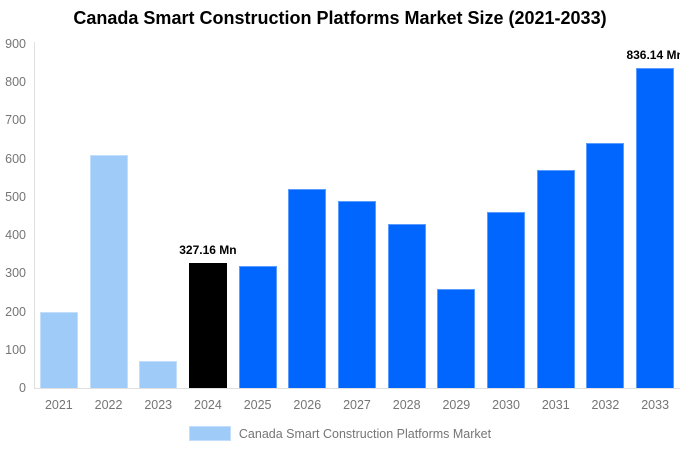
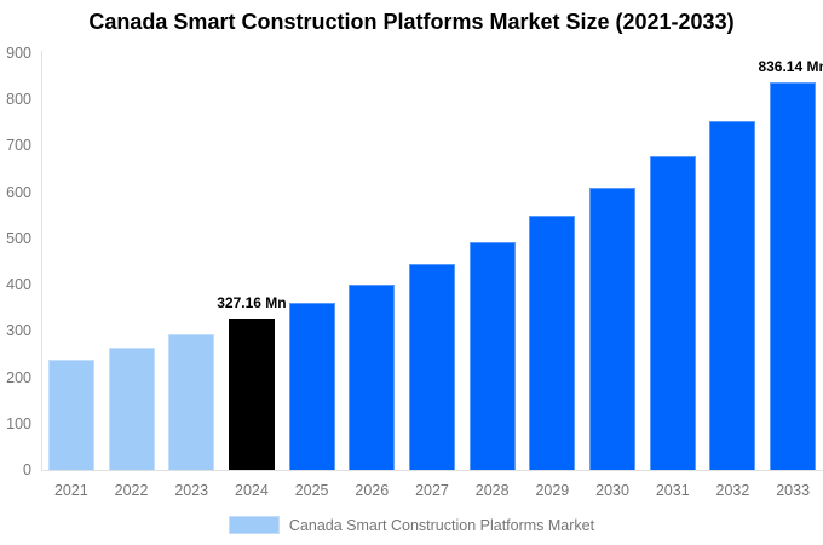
2021: 200 -> 240
2022: 610 -> 260
2023: 70 -> 290
2025: 320 -> 360
2026: 520 -> 400
2027: 490 -> 440
2028: 430 -> 490
2029: 260 -> 550
2030: 460 -> 610
2031: 570 -> 680
2032: 640 -> 750
